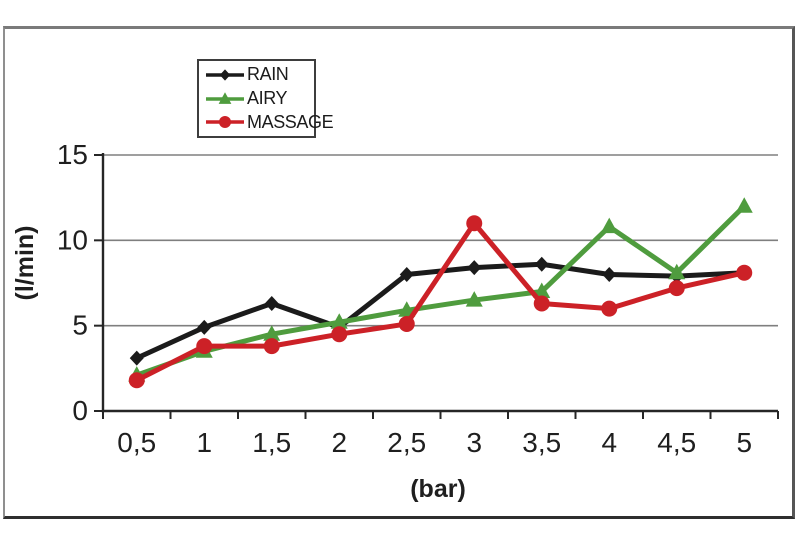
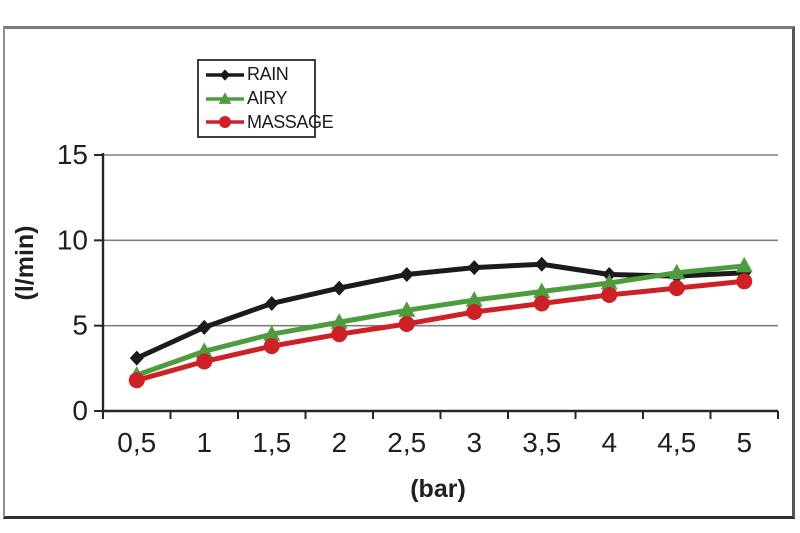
MASSAGE/1: 3.8 -> 2.9
RAIN/2: 4.9 -> 7.2
MASSAGE/3: 11.0 -> 5.8
AIRY/4: 10.8 -> 7.5
MASSAGE/4: 6.0 -> 6.8
AIRY/5: 12.0 -> 8.5
MASSAGE/5: 8.1 -> 7.6
